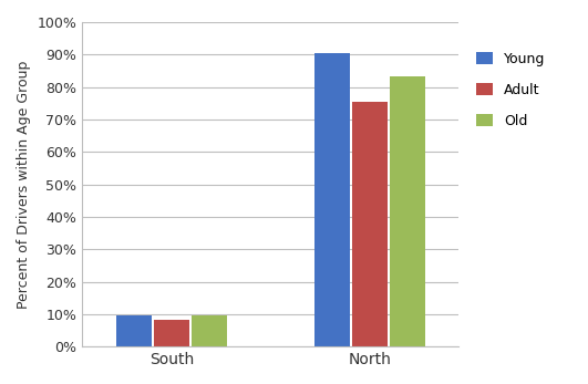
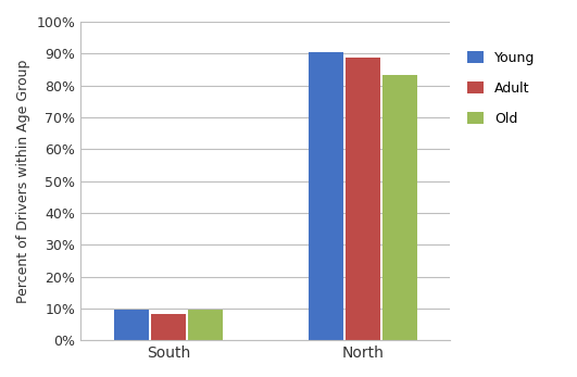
Adult/North: 75.5% -> 88.9%
